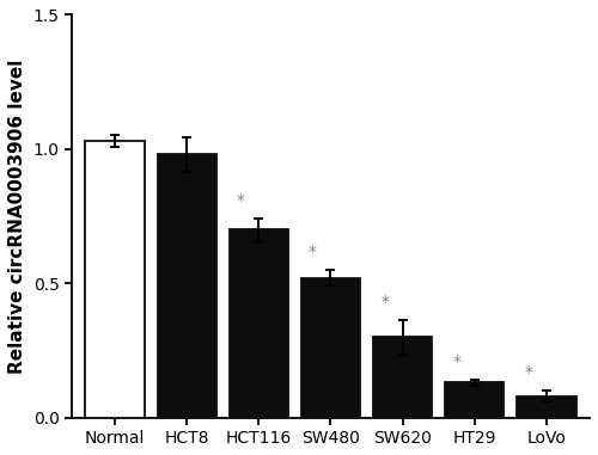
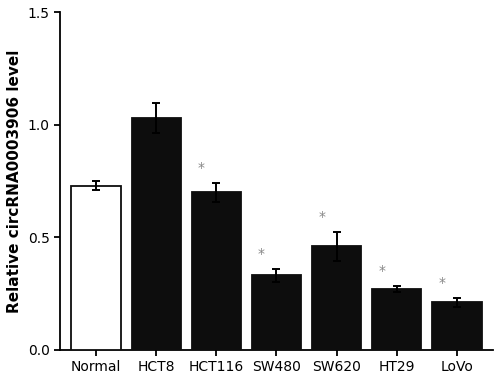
Normal: 1.03 -> 0.73
HCT8: 0.98 -> 1.03
SW480: 0.52 -> 0.33
SW620: 0.30 -> 0.46
HT29: 0.13 -> 0.27
LoVo: 0.08 -> 0.21
